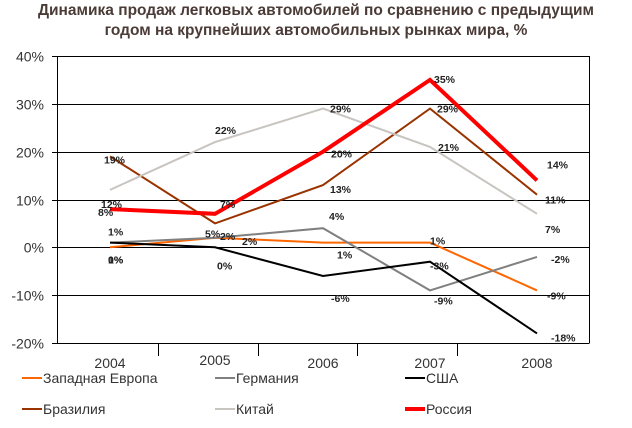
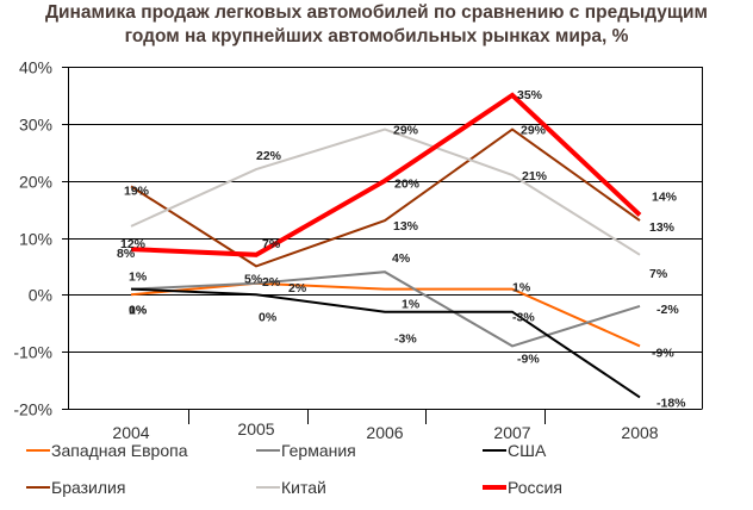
США/2006: -6% -> -3%
Бразилия/2008: 11% -> 13%
